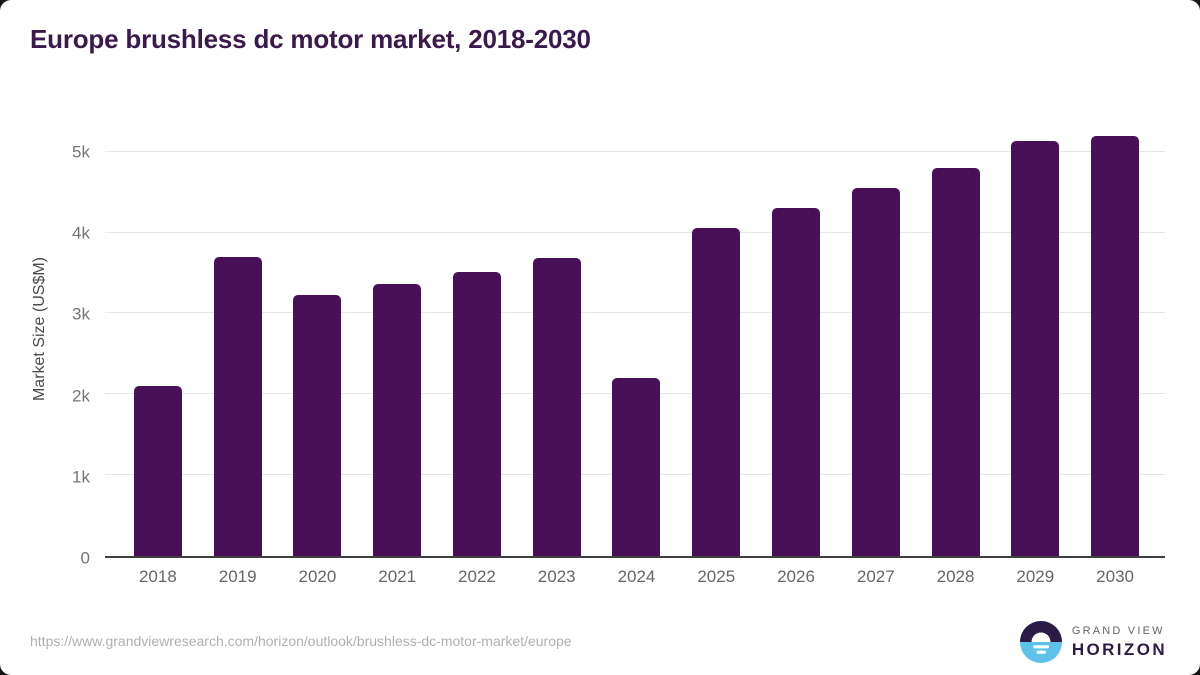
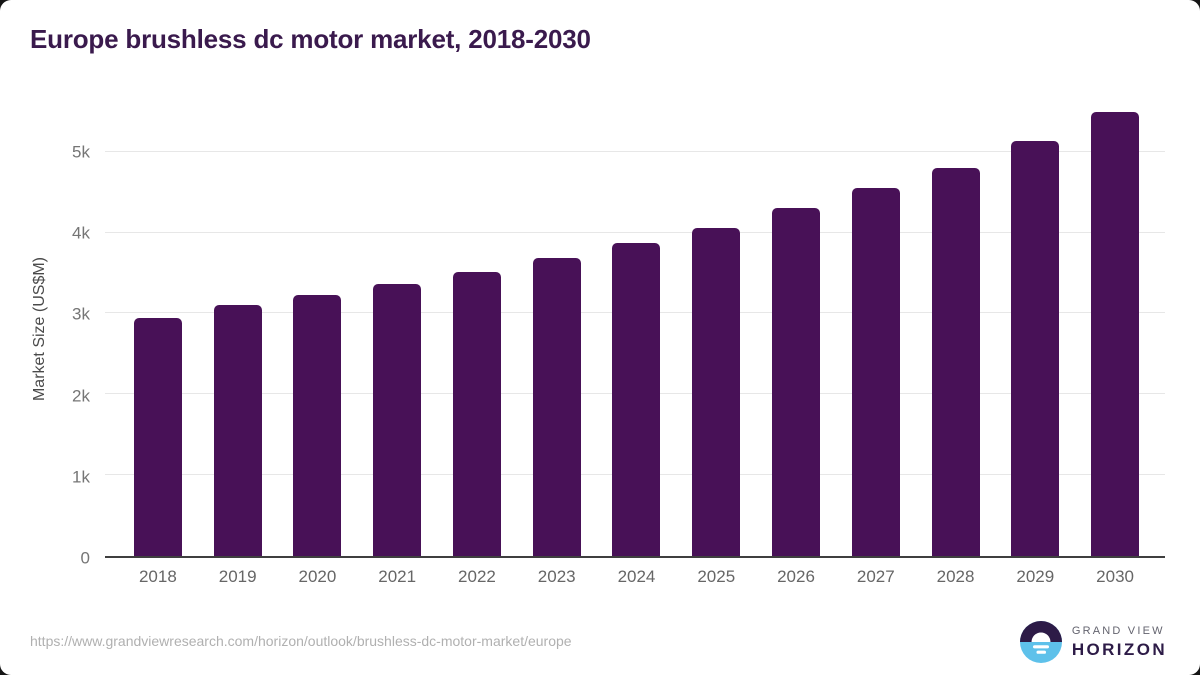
2018: 2.1k -> 3.0k
2019: 3.7k -> 3.1k
2024: 2.2k -> 3.9k
2030: 5.2k -> 5.5k
